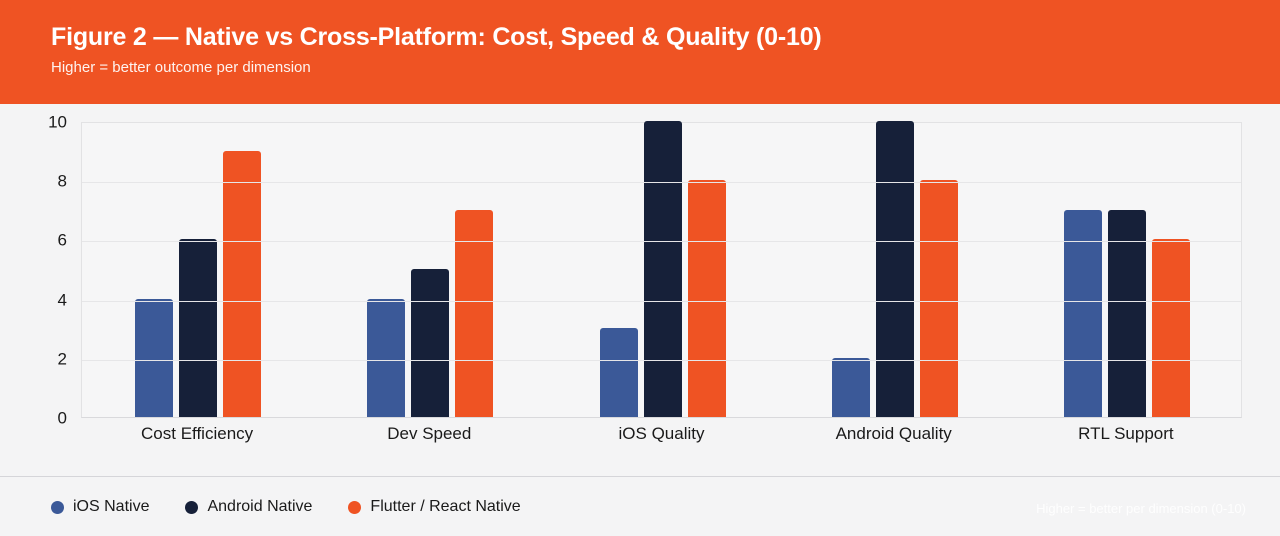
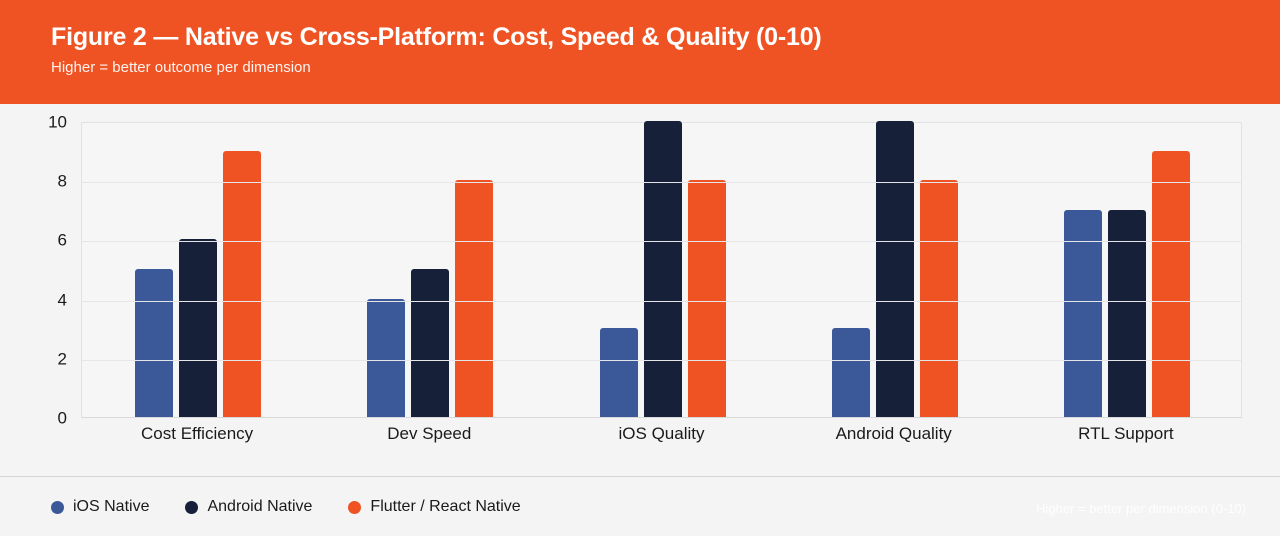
iOS Native/Cost Efficiency: 4 -> 5
Flutter / React Native/Dev Speed: 7 -> 8
iOS Native/Android Quality: 2 -> 3
Flutter / React Native/RTL Support: 6 -> 9
